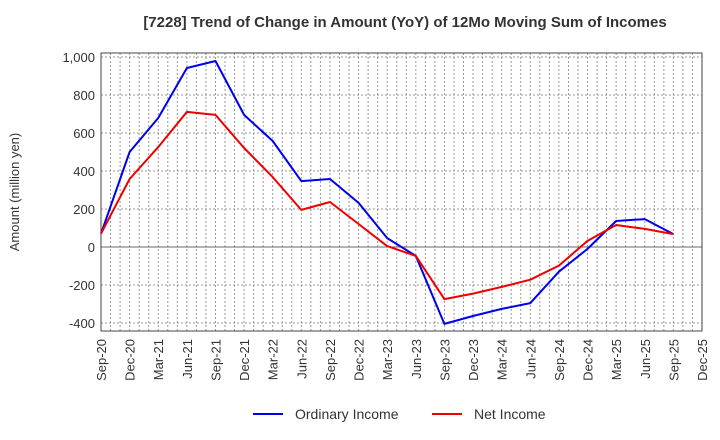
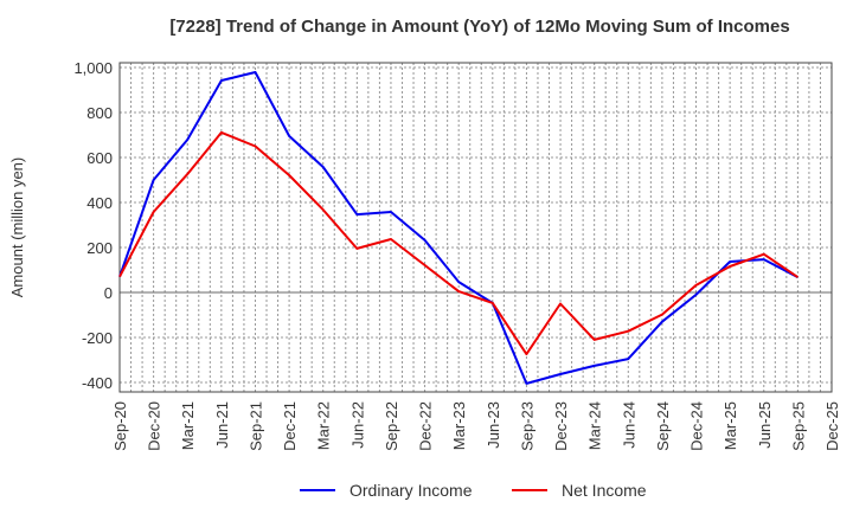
Net Income/Sep-21: 700 -> 650
Net Income/Dec-23: -240 -> -50
Net Income/Jun-25: 100 -> 170
